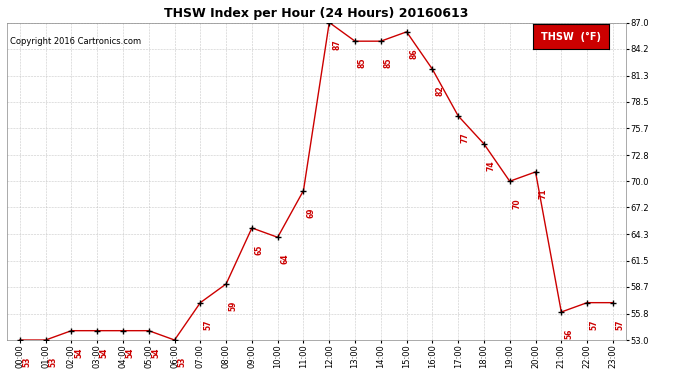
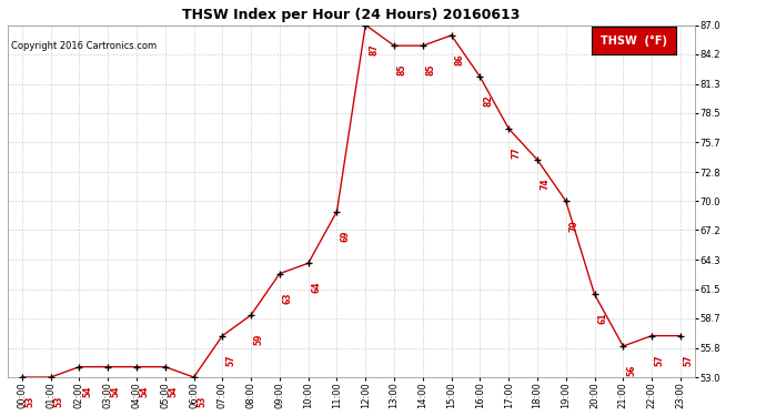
09:00: 65 -> 63
20:00: 71 -> 61
